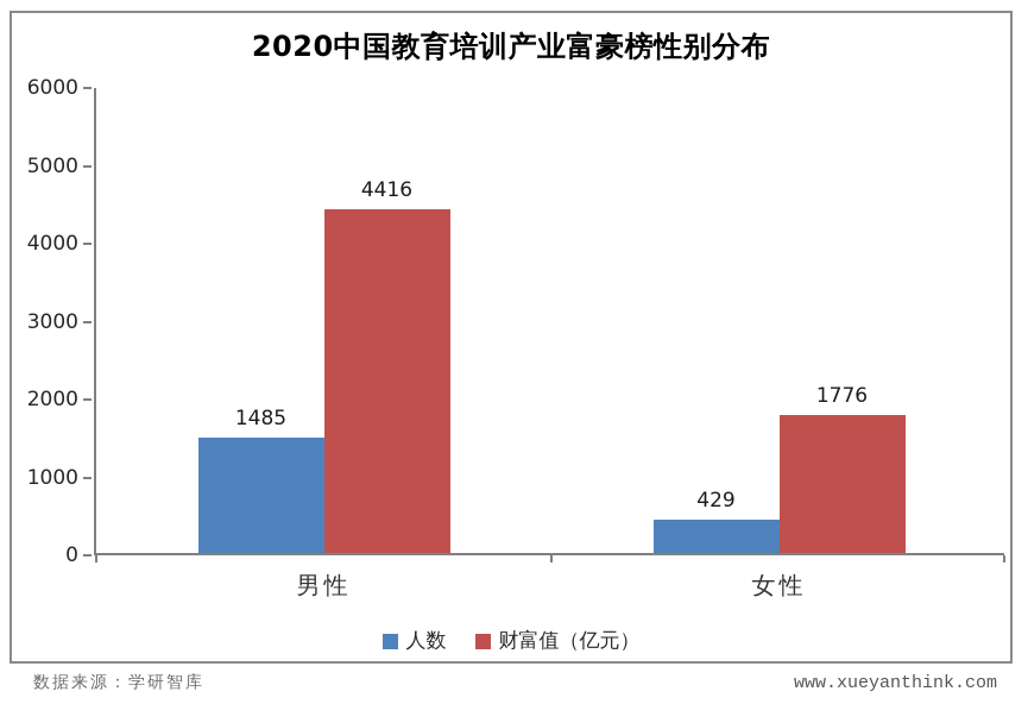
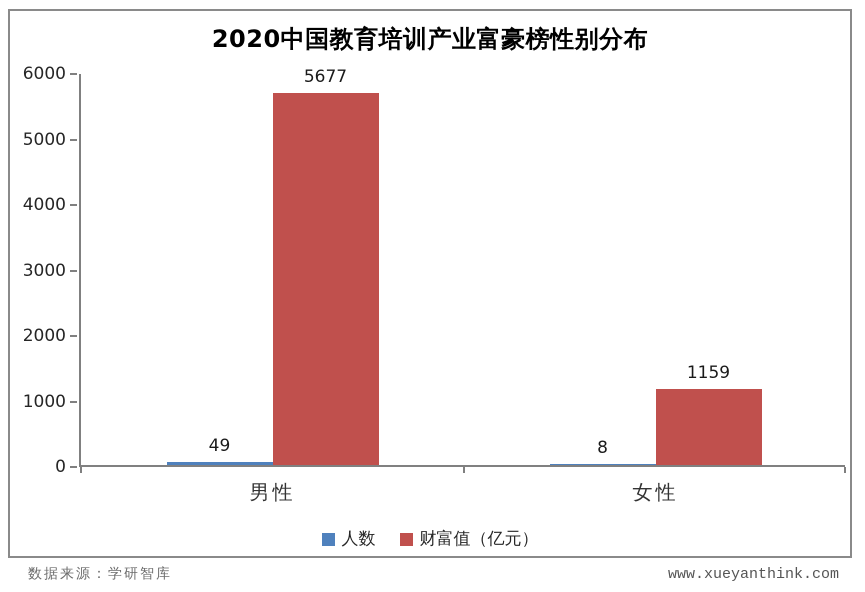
人数/男性: 1485 -> 49
财富值（亿元）/男性: 4416 -> 5677
人数/女性: 429 -> 8
财富值（亿元）/女性: 1776 -> 1159
